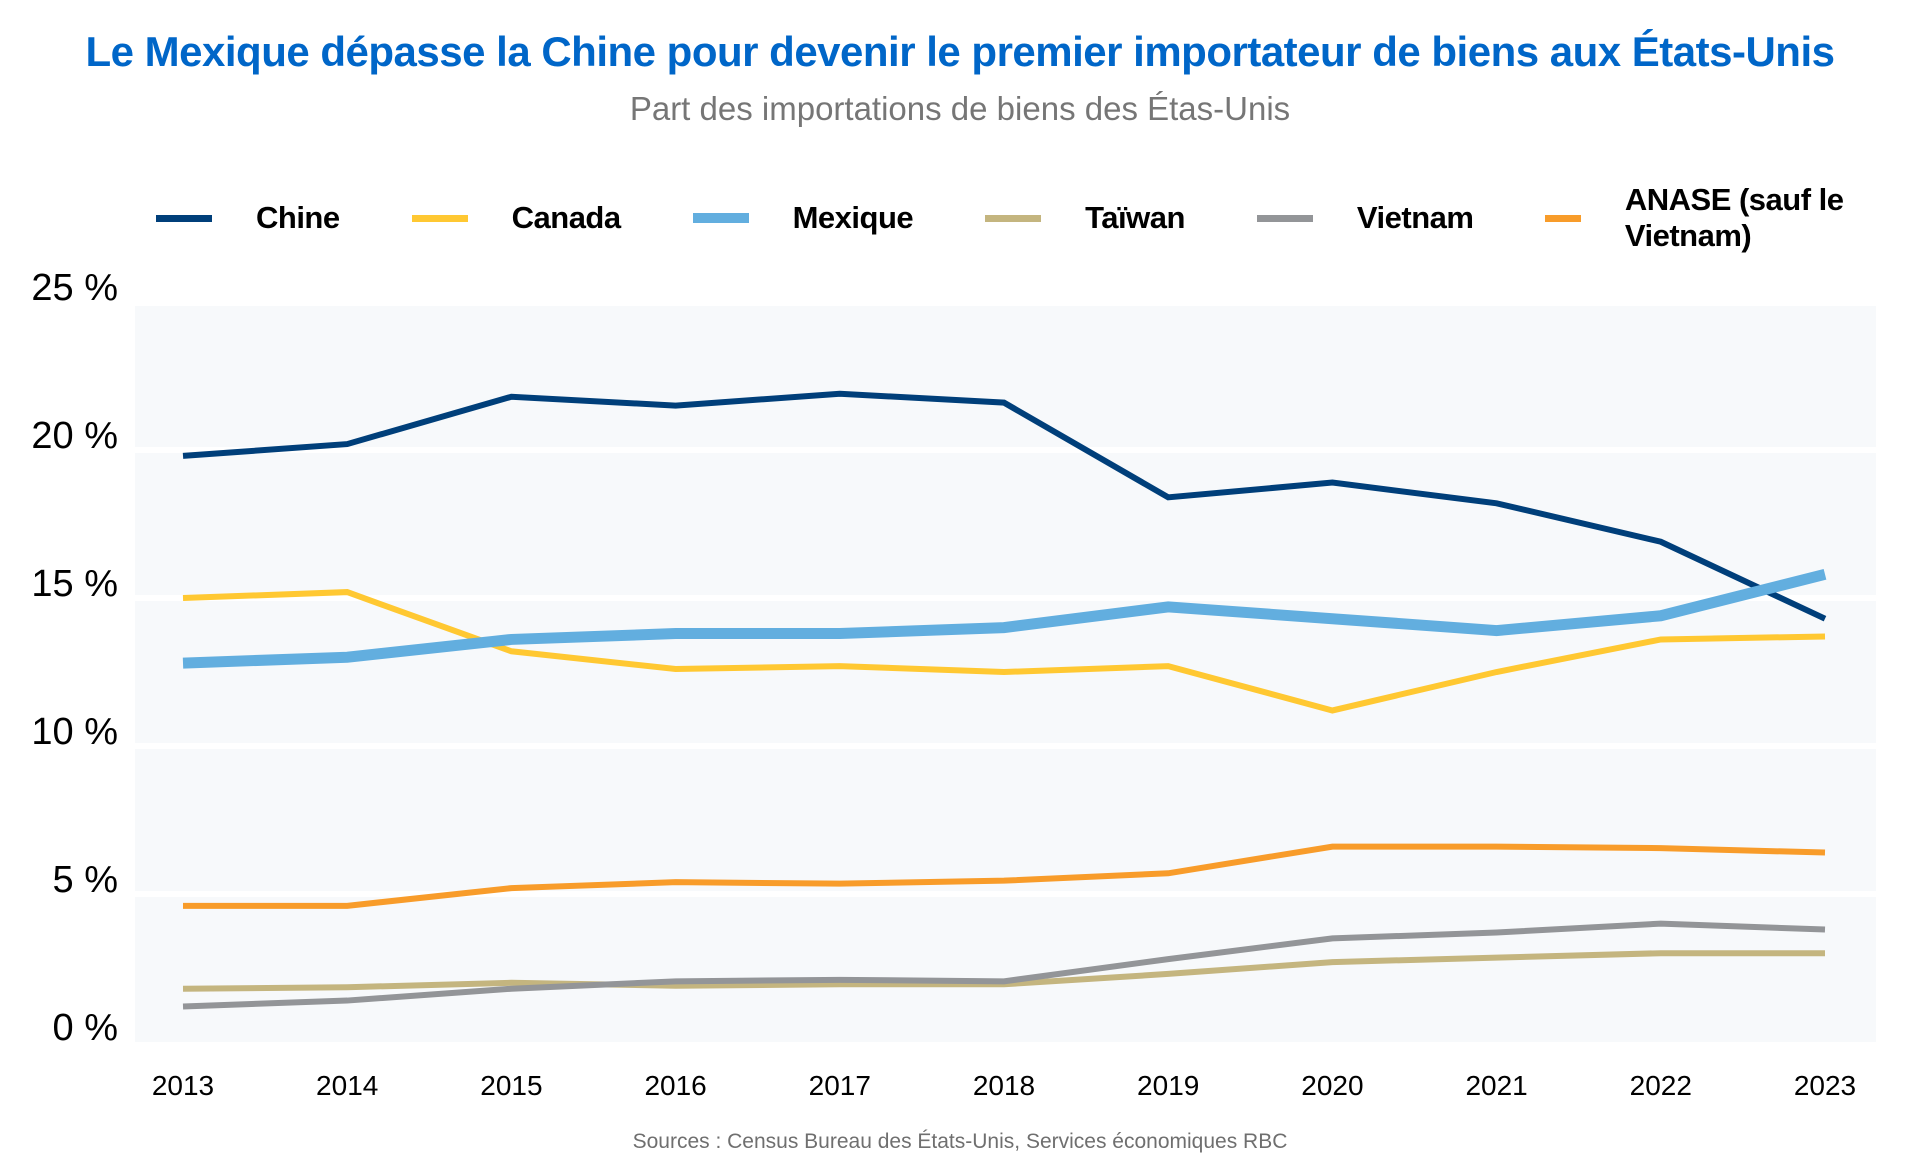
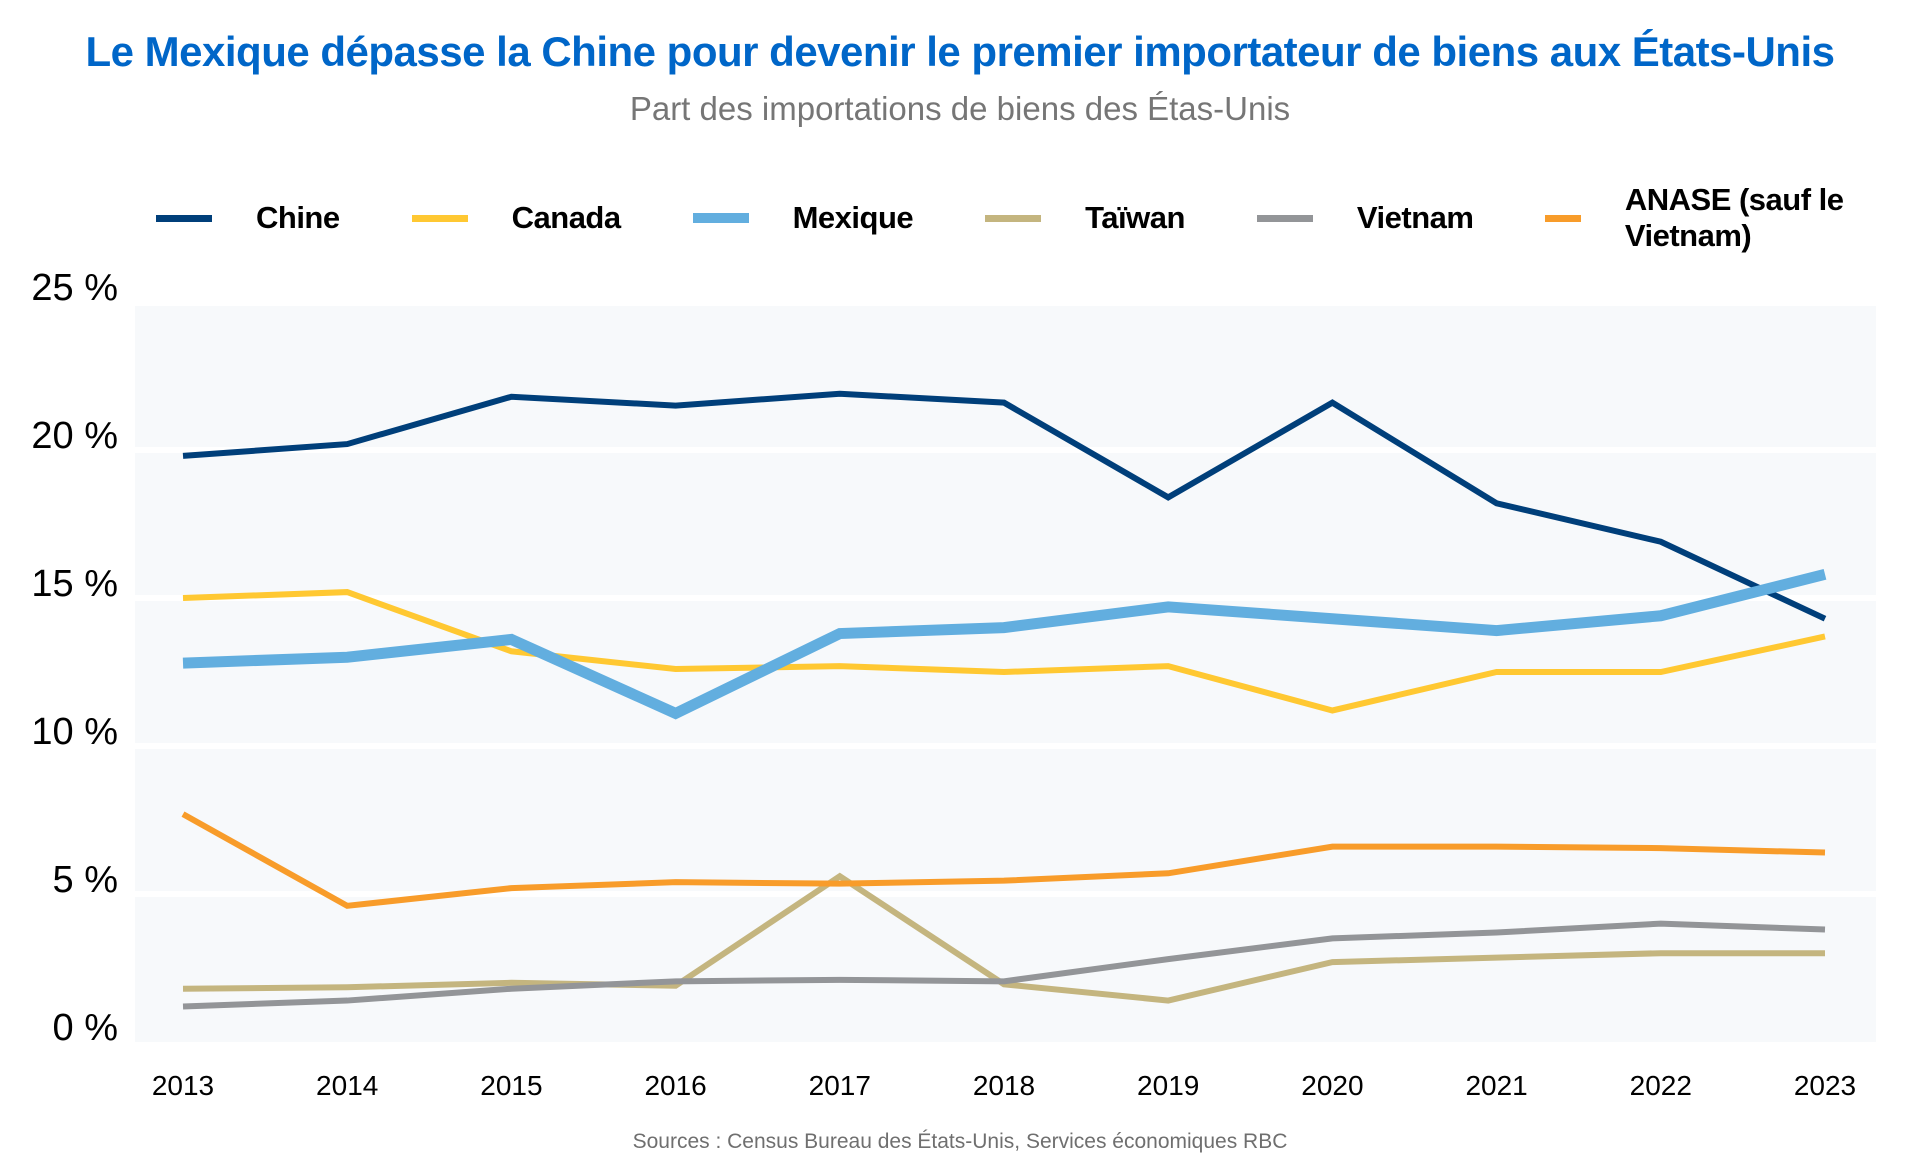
ANASE (sauf le Vietnam)/2013: 4.6% -> 7.7%
Mexique/2016: 13.8% -> 11.1%
Taïwan/2017: 1.9% -> 5.6%
Taïwan/2019: 2.3% -> 1.4%
Chine/2020: 18.9% -> 21.6%
Canada/2022: 13.6% -> 12.5%
